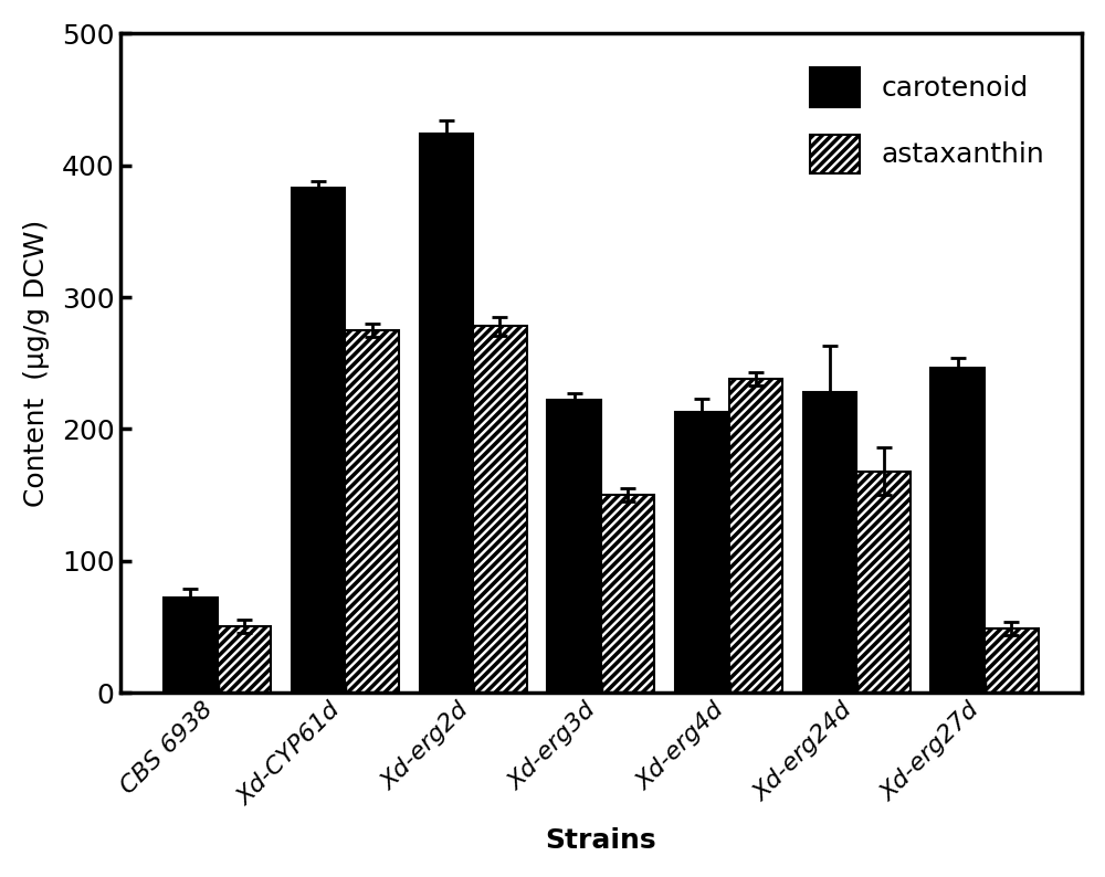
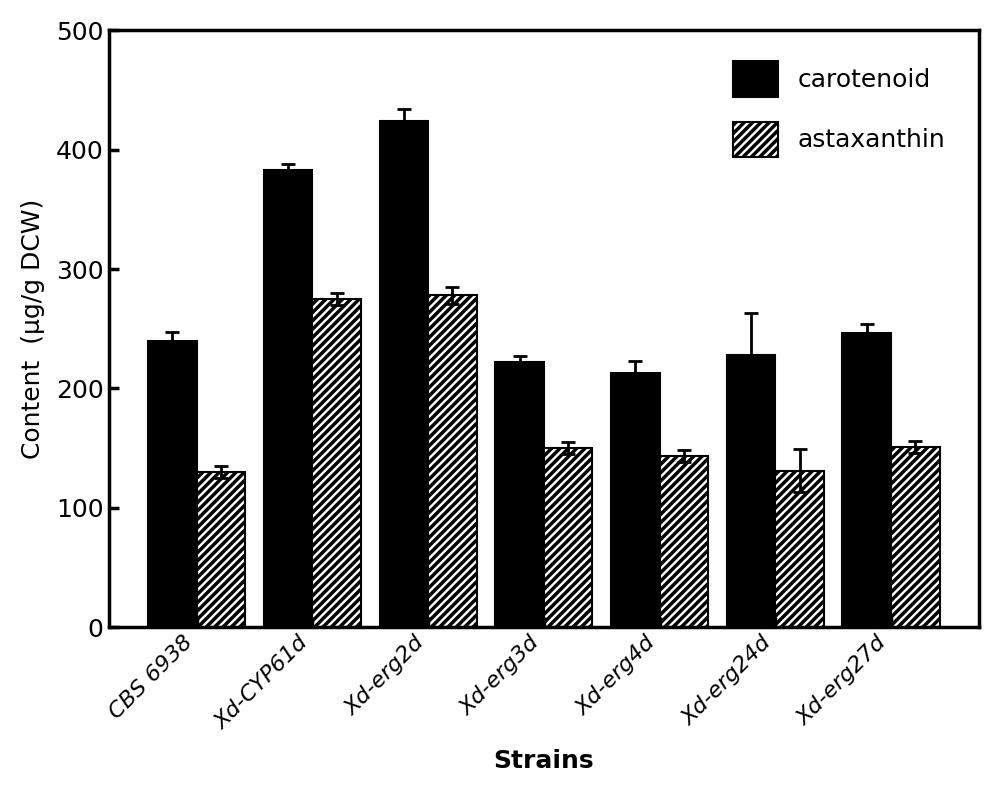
carotenoid/CBS 6938: 72 -> 240
astaxanthin/CBS 6938: 50 -> 130
astaxanthin/Xd-erg4d: 238 -> 143
astaxanthin/Xd-erg24d: 168 -> 131
astaxanthin/Xd-erg27d: 49 -> 151
